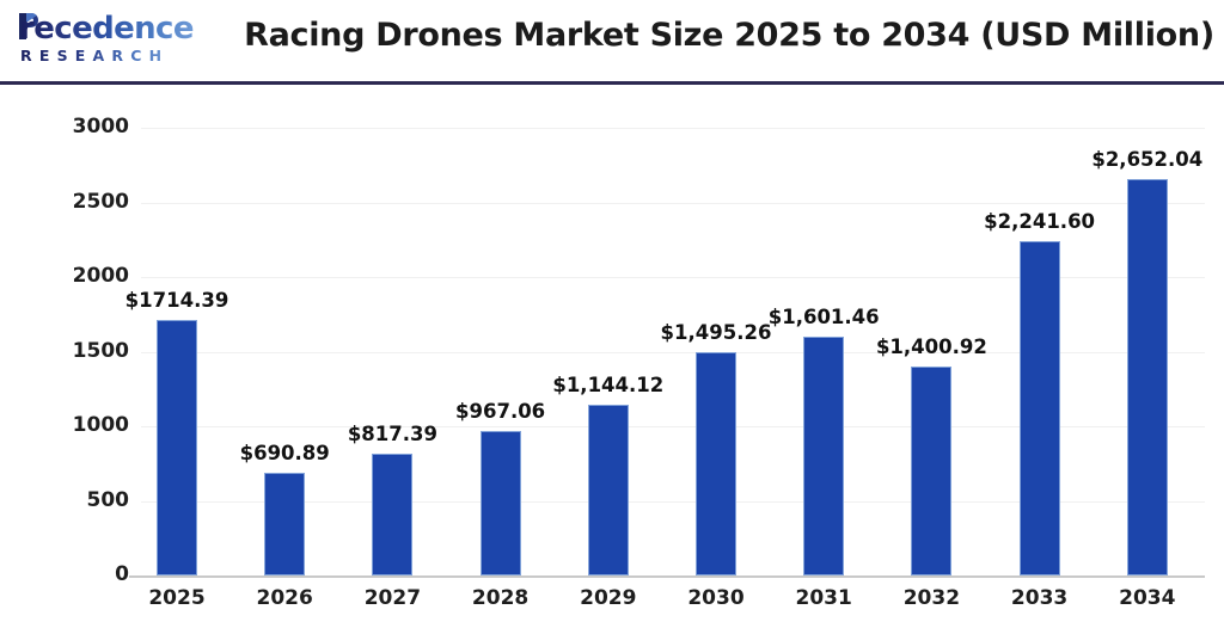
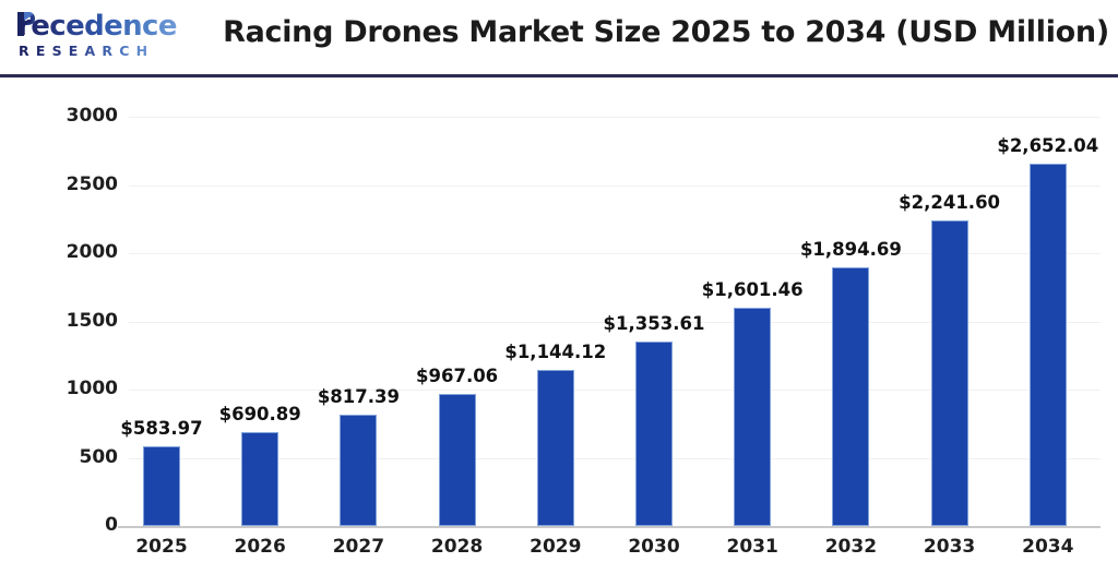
2025: $1714.39 -> $583.97
2030: $1,495.26 -> $1,353.61
2032: $1,400.92 -> $1,894.69
